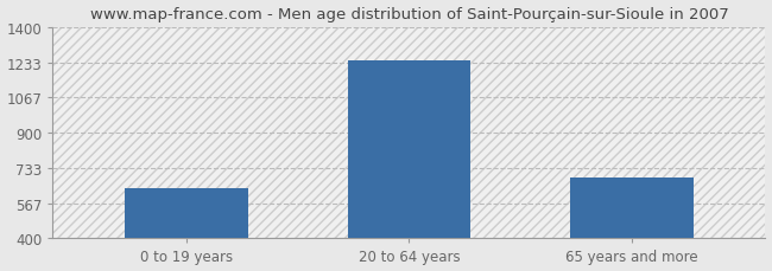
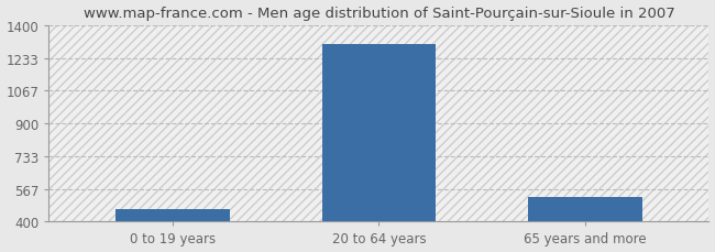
0 to 19 years: 640 -> 460
20 to 64 years: 1240 -> 1300
65 years and more: 690 -> 520
